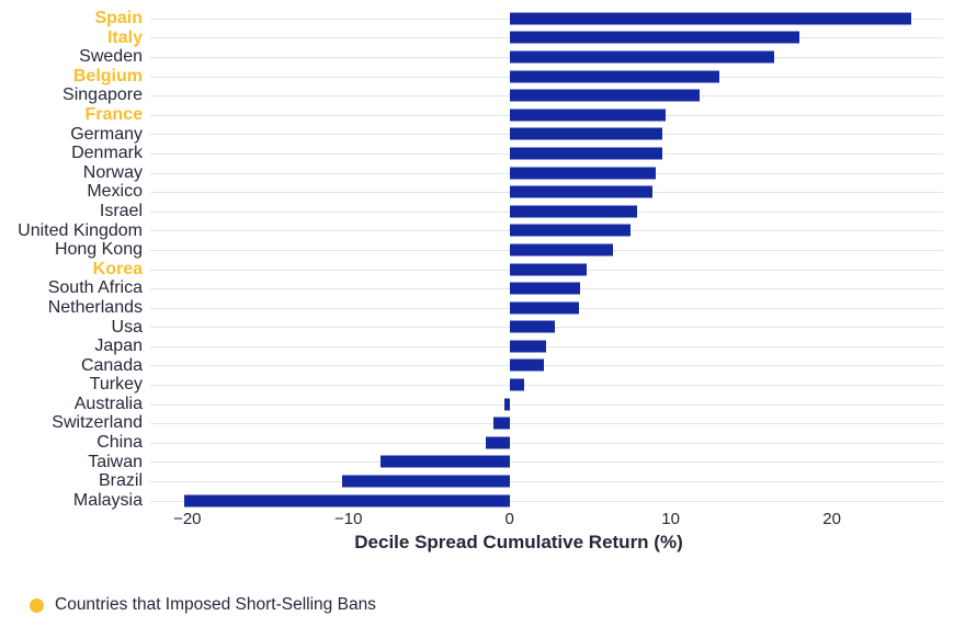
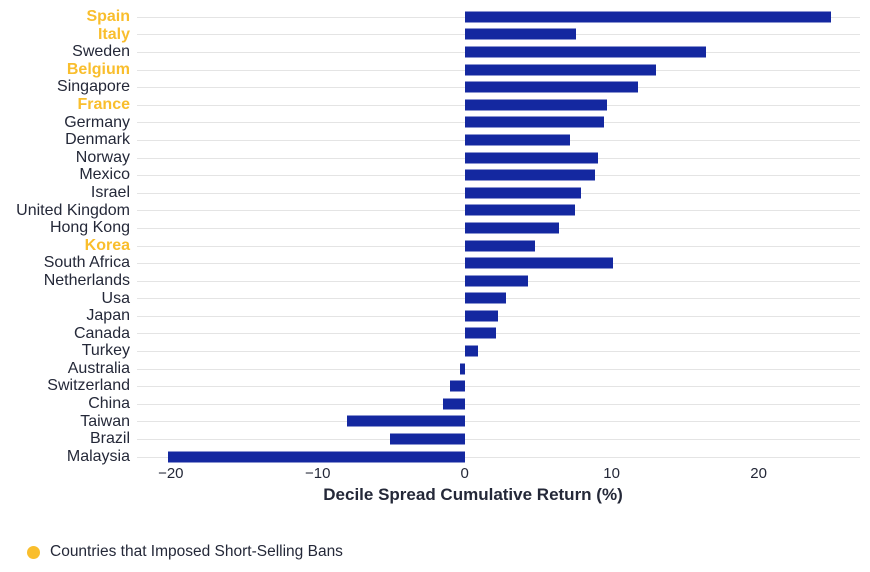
Italy: 18.0 -> 7.6
Denmark: 9.5 -> 7.2
South Africa: 4.4 -> 10.1
Brazil: -10.4 -> -5.1
